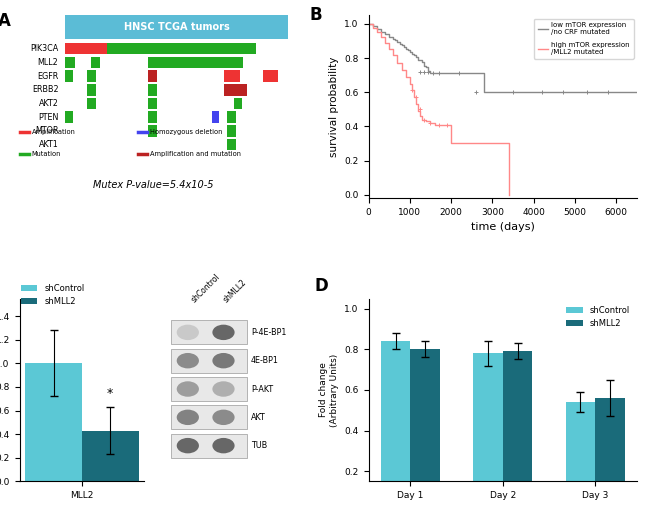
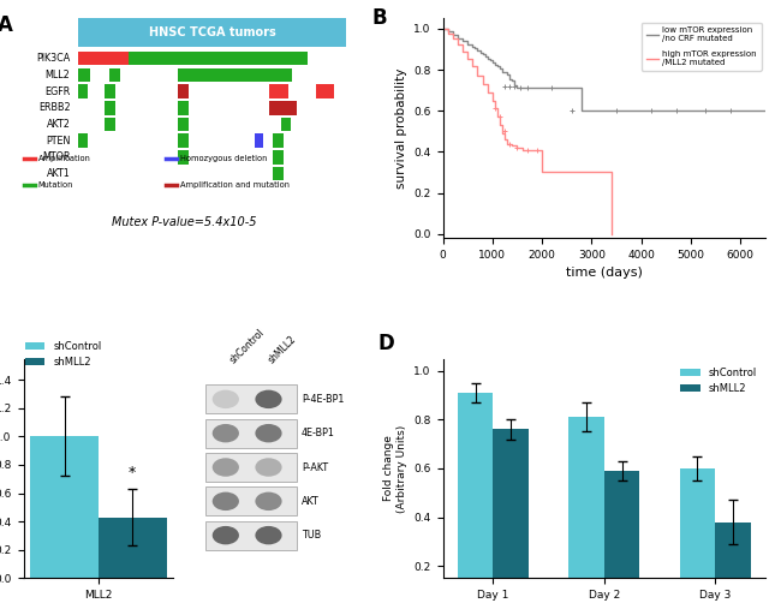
shControl/Day 1: 0.84 -> 0.91
shMLL2/Day 1: 0.80 -> 0.76
shControl/Day 2: 0.78 -> 0.81
shMLL2/Day 2: 0.79 -> 0.59
shControl/Day 3: 0.54 -> 0.60
shMLL2/Day 3: 0.56 -> 0.38
